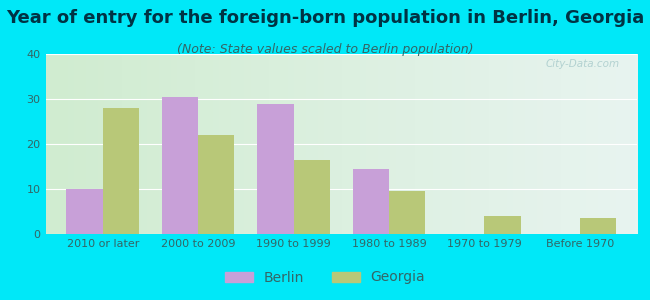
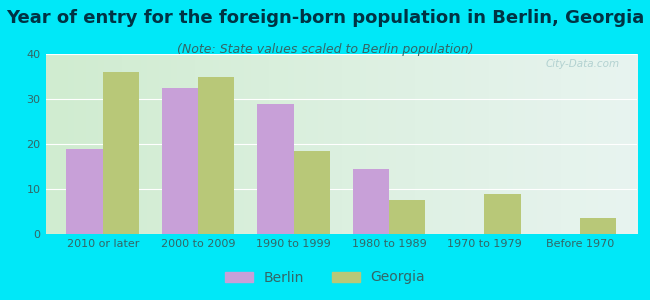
Berlin/2010 or later: 10.0 -> 19.0
Georgia/2010 or later: 28.0 -> 36.0
Berlin/2000 to 2009: 30.5 -> 32.5
Georgia/2000 to 2009: 22.0 -> 35.0
Georgia/1990 to 1999: 16.5 -> 18.5
Georgia/1980 to 1989: 9.5 -> 7.5
Georgia/1970 to 1979: 4.0 -> 9.0
